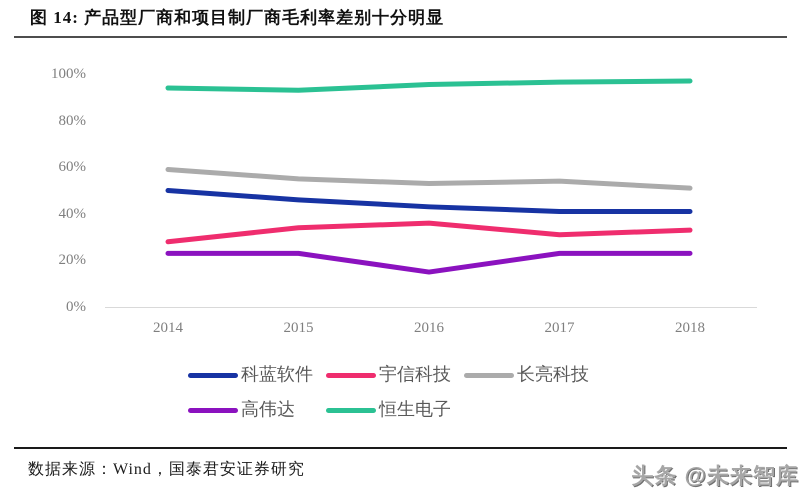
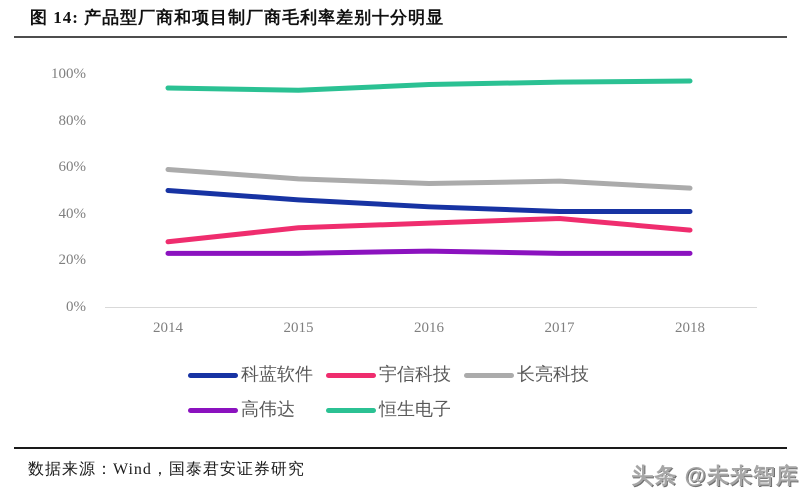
高伟达/2016: 15% -> 24%
宇信科技/2017: 31% -> 38%
